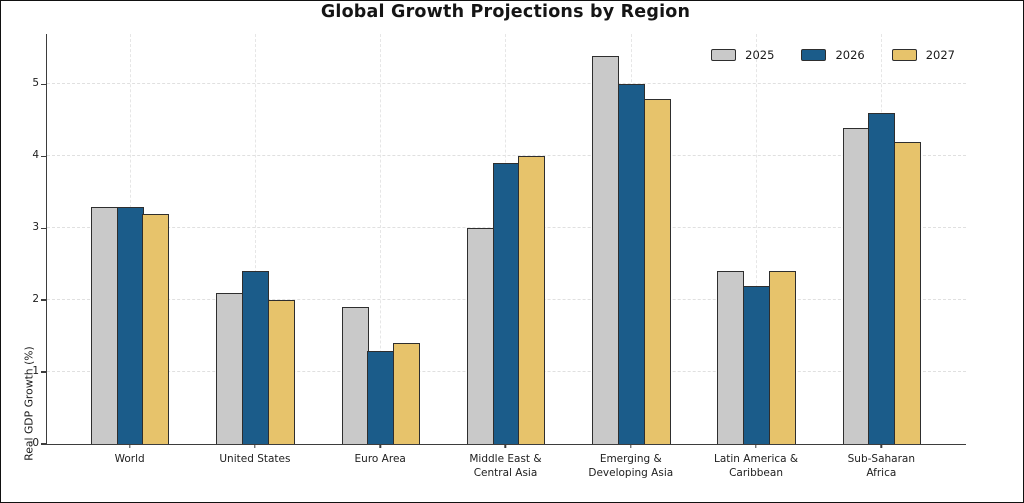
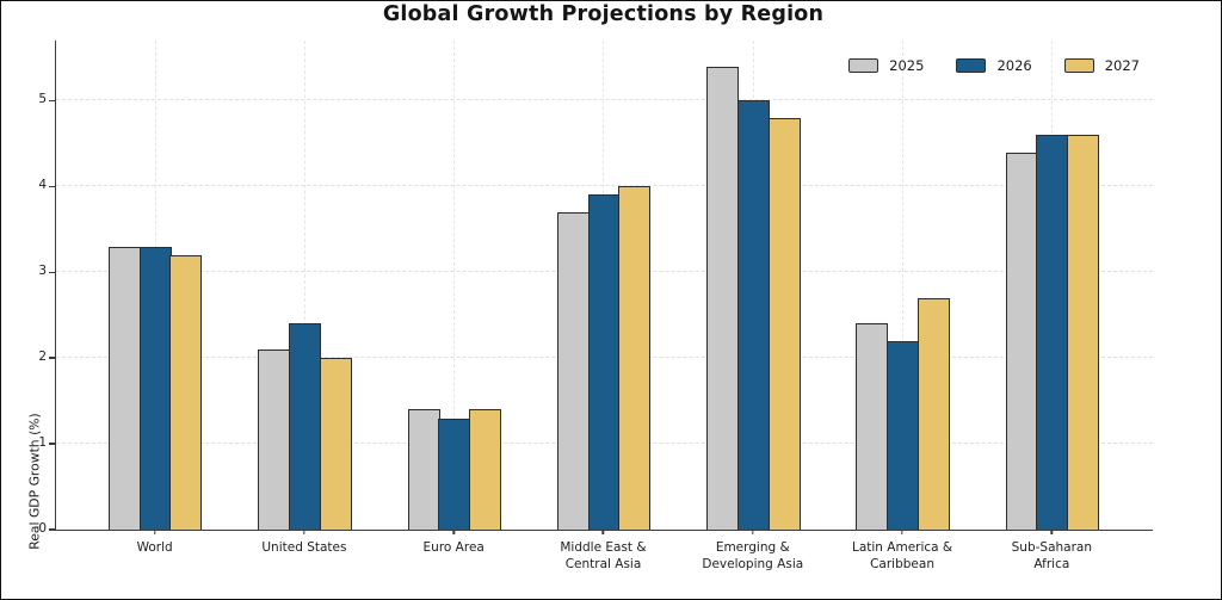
2025/Euro Area: 1.9 -> 1.4
2025/Middle East & Central Asia: 3.0 -> 3.7
2027/Latin America & Caribbean: 2.4 -> 2.7
2027/Sub-Saharan Africa: 4.2 -> 4.6
